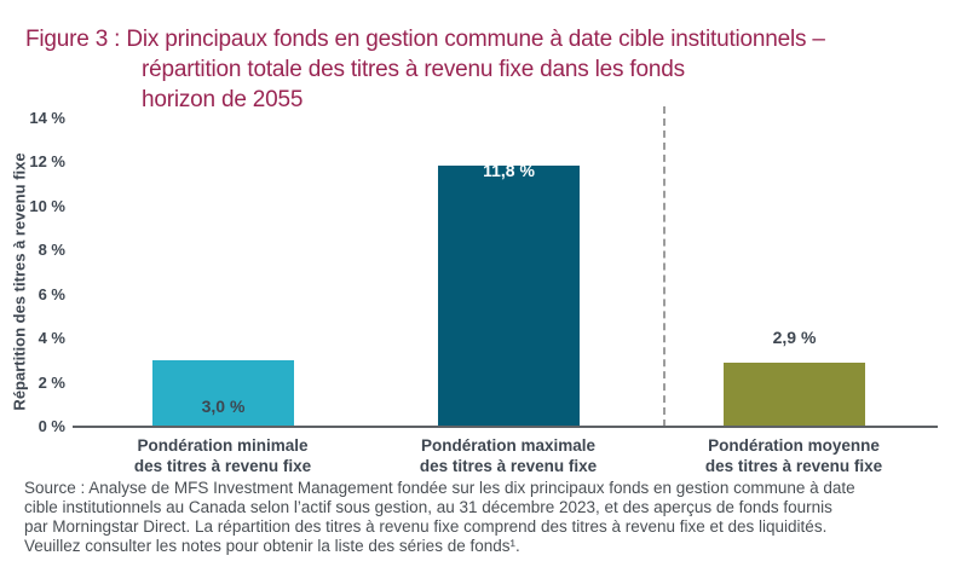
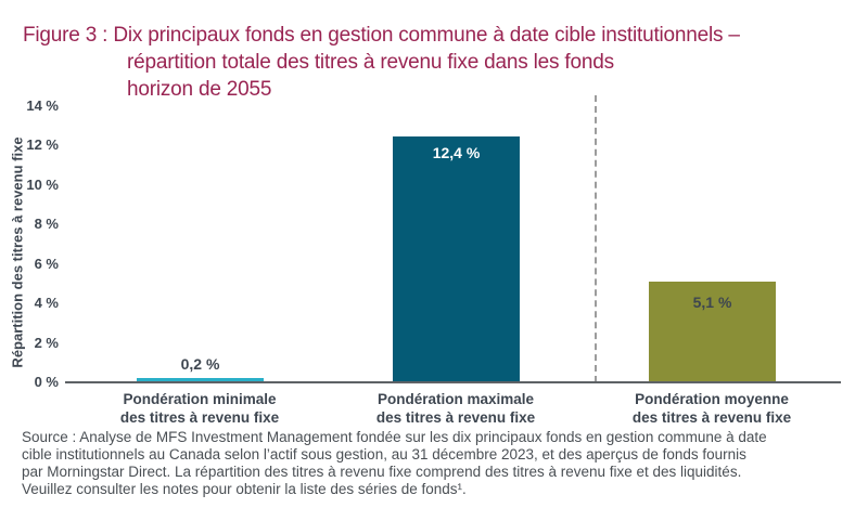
Pondération minimale des titres à revenu fixe: 3,0 -> 0,2
Pondération maximale des titres à revenu fixe: 11,8 -> 12,4
Pondération moyenne des titres à revenu fixe: 2,9 -> 5,1
